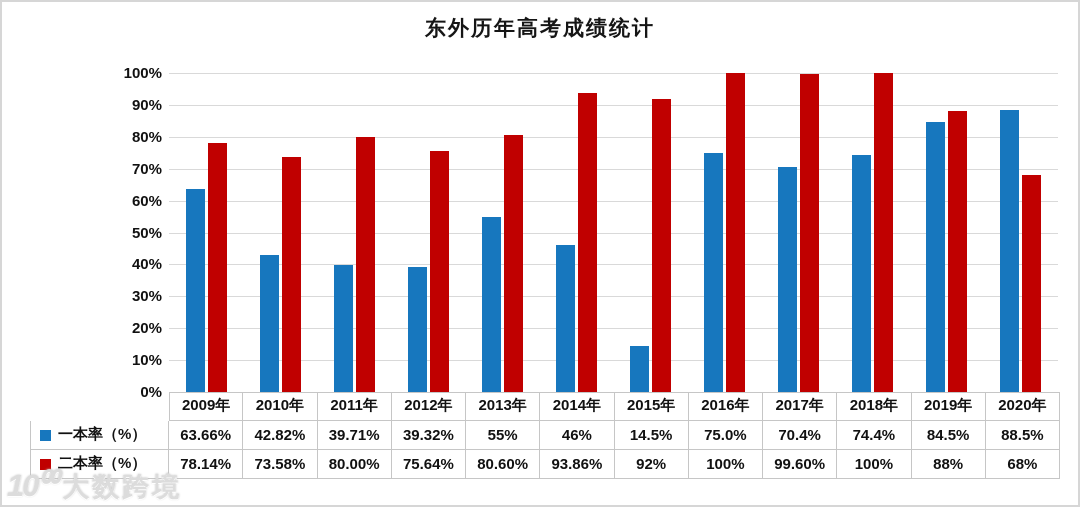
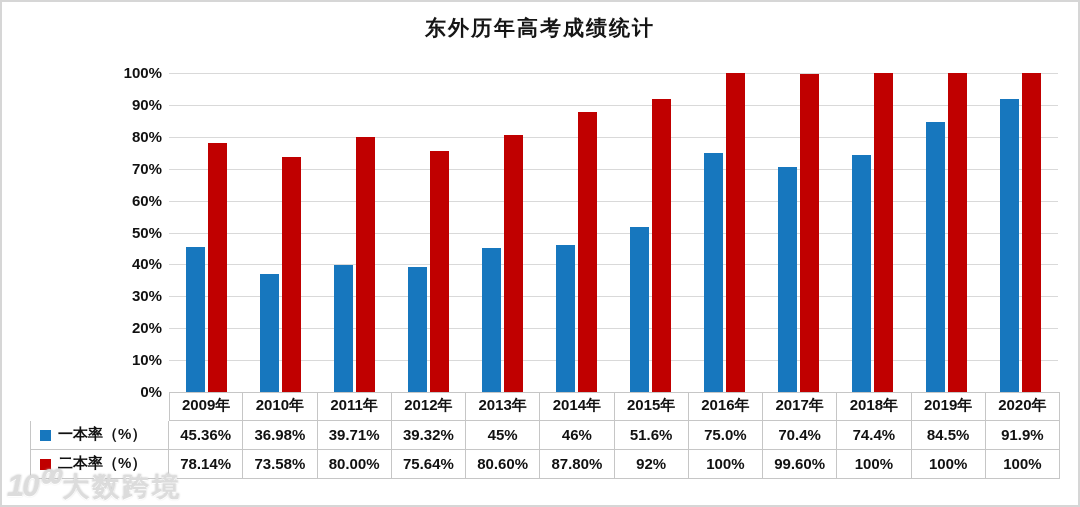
一本率（%）/2009年: 63.66% -> 45.36%
一本率（%）/2010年: 42.82% -> 36.98%
一本率（%）/2013年: 55% -> 45%
二本率（%）/2014年: 93.86% -> 87.80%
一本率（%）/2015年: 14.5% -> 51.6%
二本率（%）/2019年: 88% -> 100%
一本率（%）/2020年: 88.5% -> 91.9%
二本率（%）/2020年: 68% -> 100%
